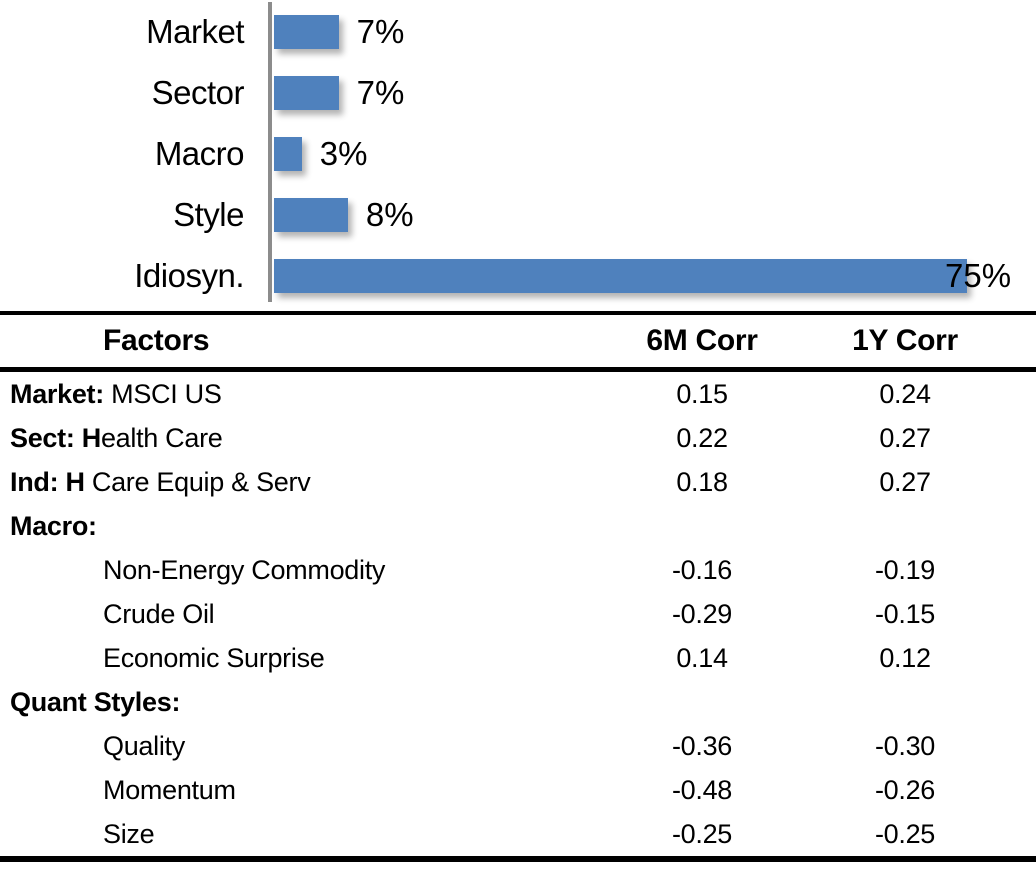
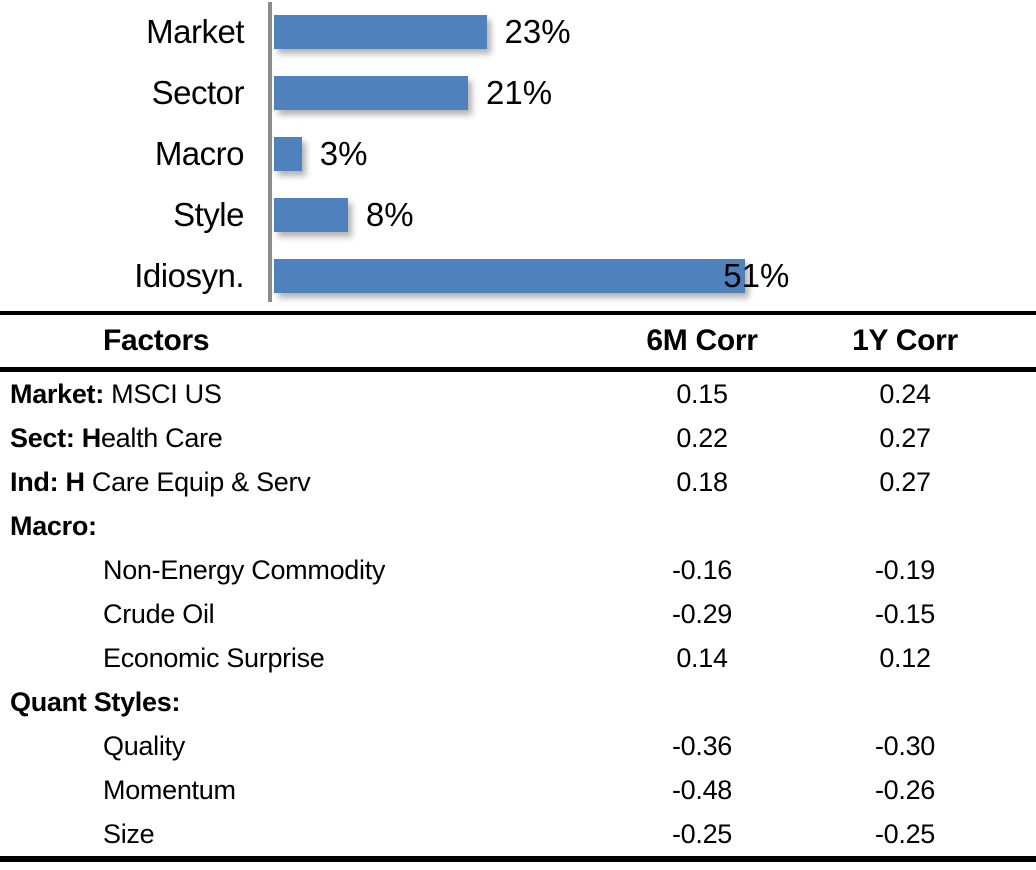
Market: 7% -> 23%
Sector: 7% -> 21%
Idiosyn.: 75% -> 51%
